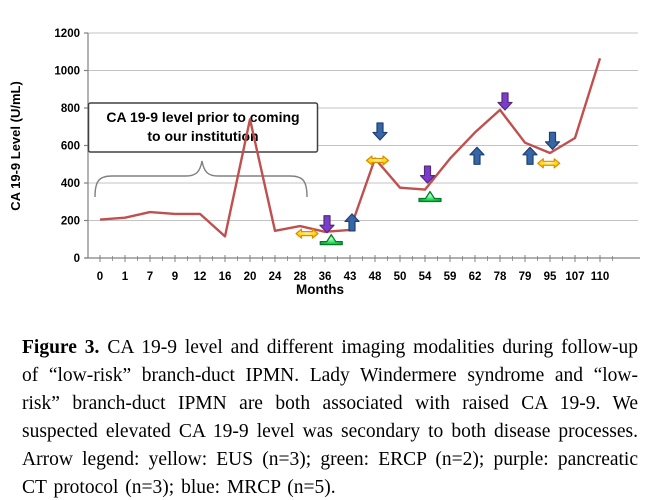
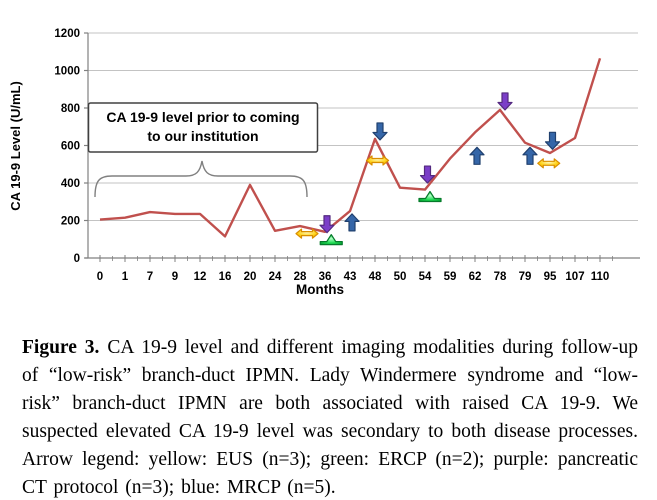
20: 740 -> 390
43: 150 -> 250
48: 530 -> 640
